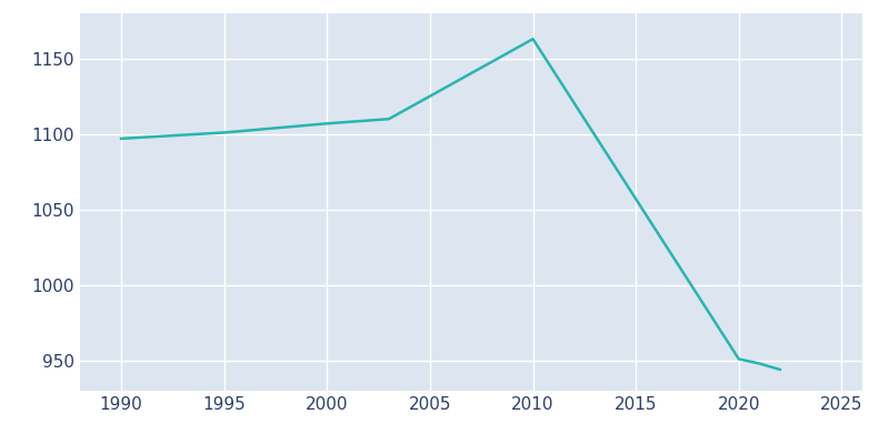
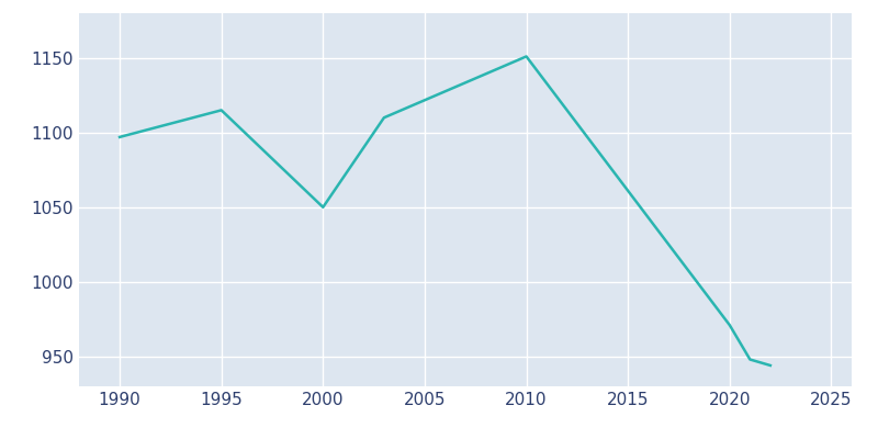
1995: 1101 -> 1115
2000: 1107 -> 1050
2010: 1163 -> 1151
2020: 951 -> 971
